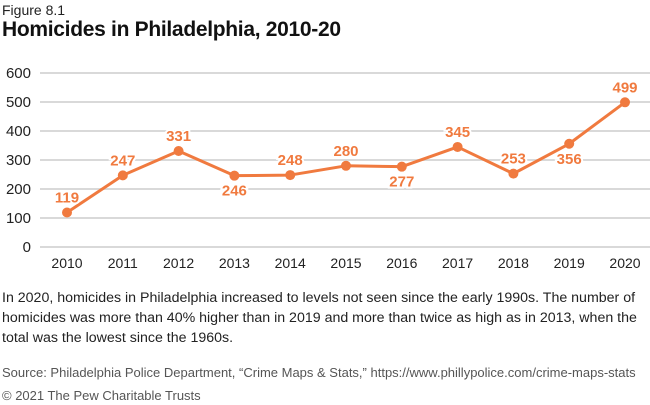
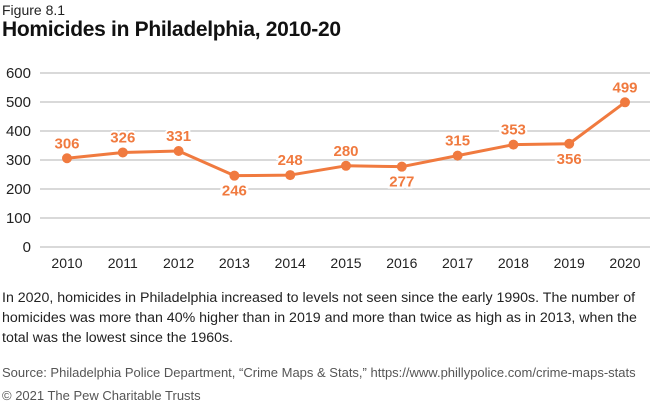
2010: 119 -> 306
2011: 247 -> 326
2017: 345 -> 315
2018: 253 -> 353
